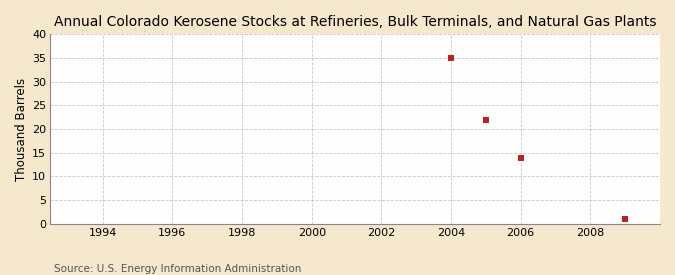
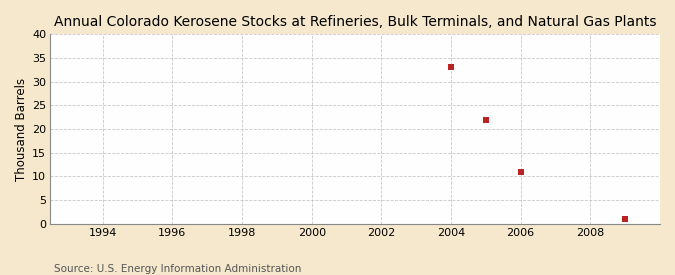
2004: 35 -> 33
2006: 14 -> 11
